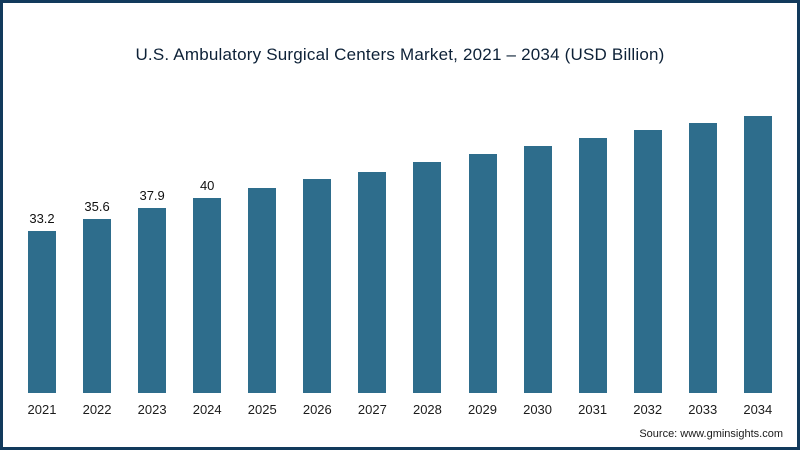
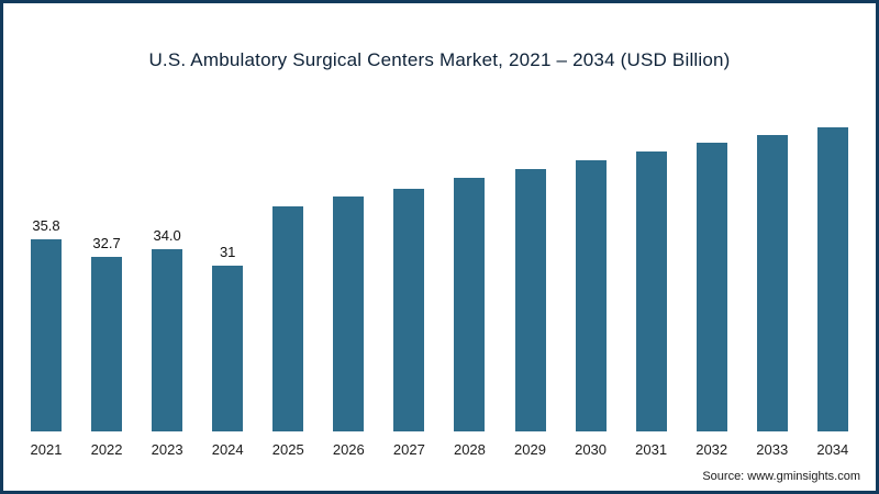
2021: 33.2 -> 35.8
2022: 35.6 -> 32.7
2023: 37.9 -> 34.0
2024: 40 -> 31
